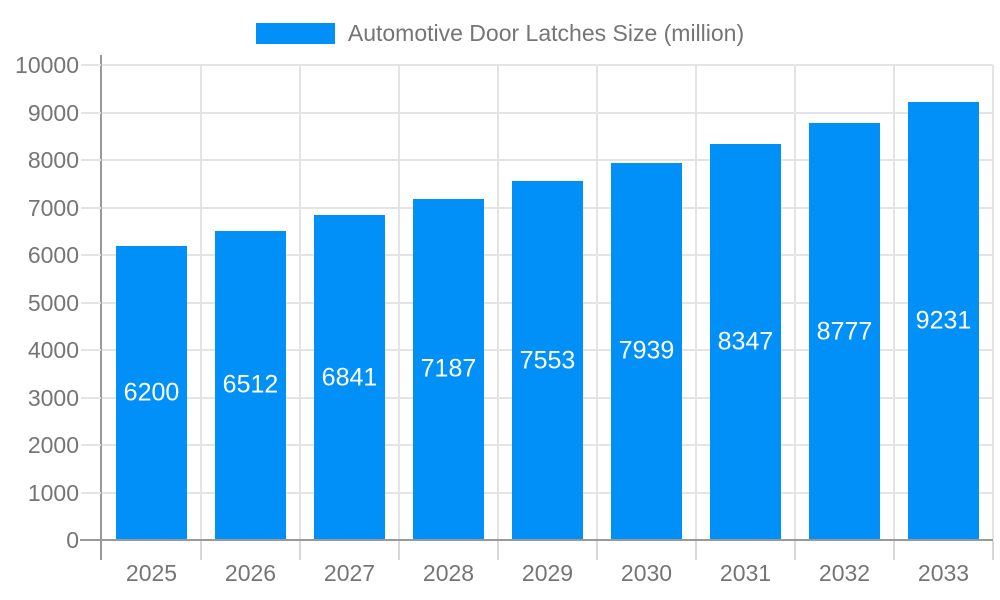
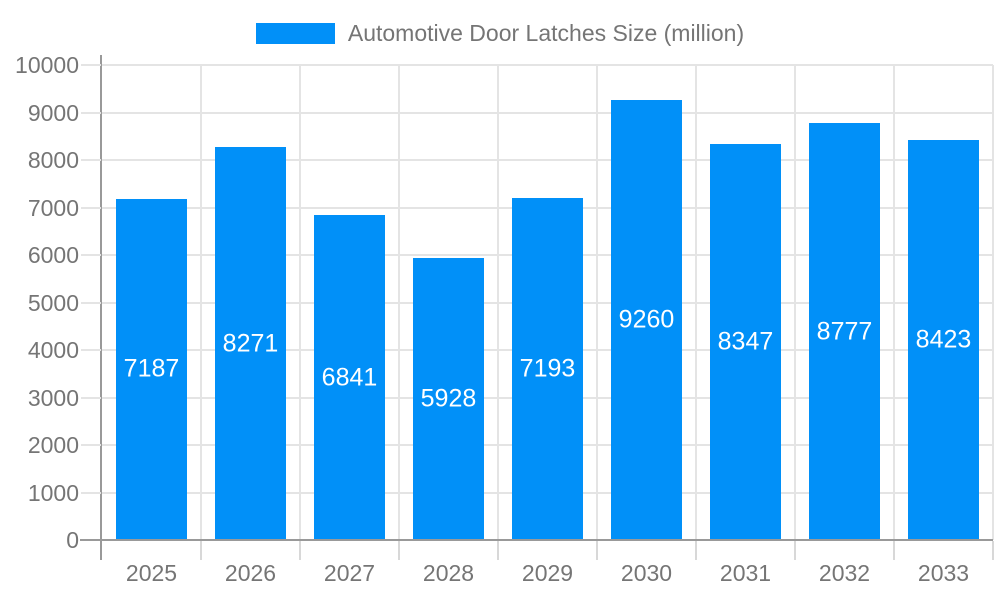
2025: 6200 -> 7187
2026: 6512 -> 8271
2028: 7187 -> 5928
2029: 7553 -> 7193
2030: 7939 -> 9260
2033: 9231 -> 8423
